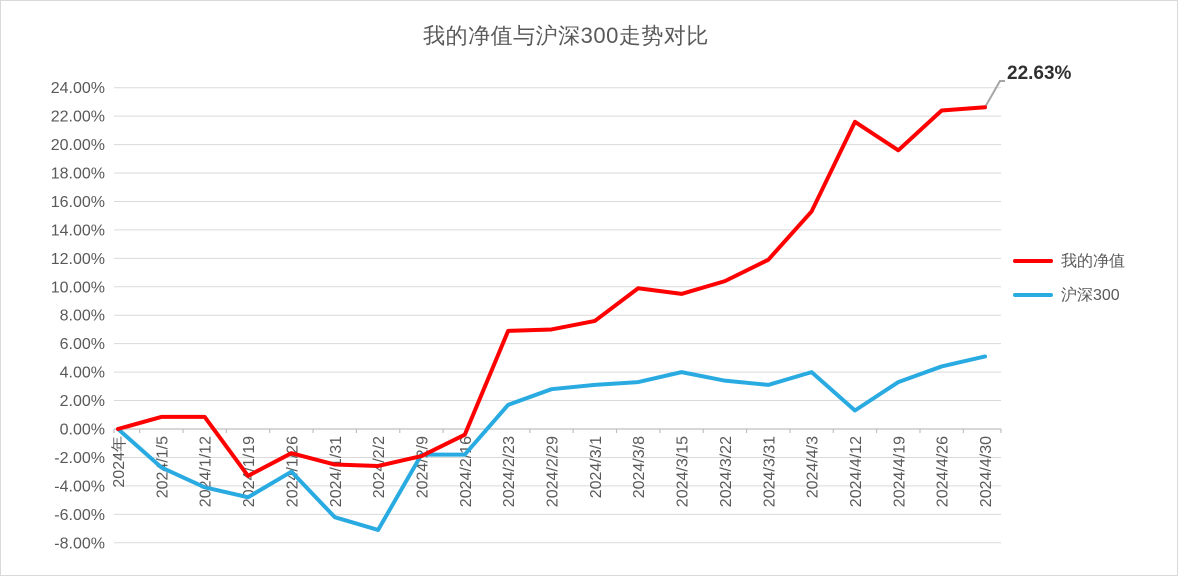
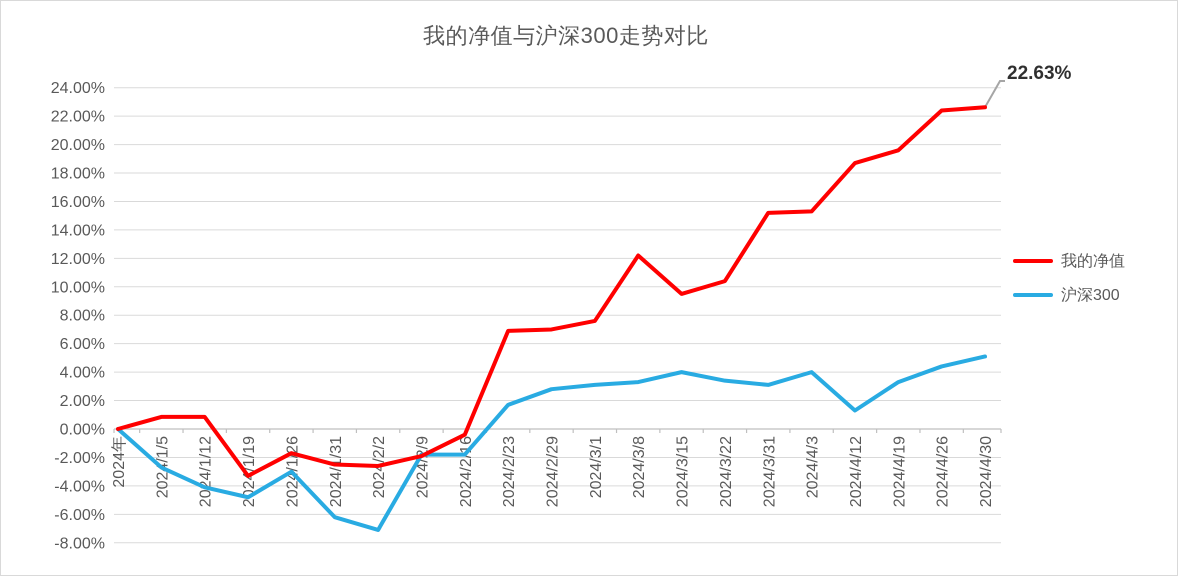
我的净值/2024/3/8: 9.9% -> 12.2%
我的净值/2024/3/31: 11.9% -> 15.2%
我的净值/2024/4/12: 21.6% -> 18.7%
